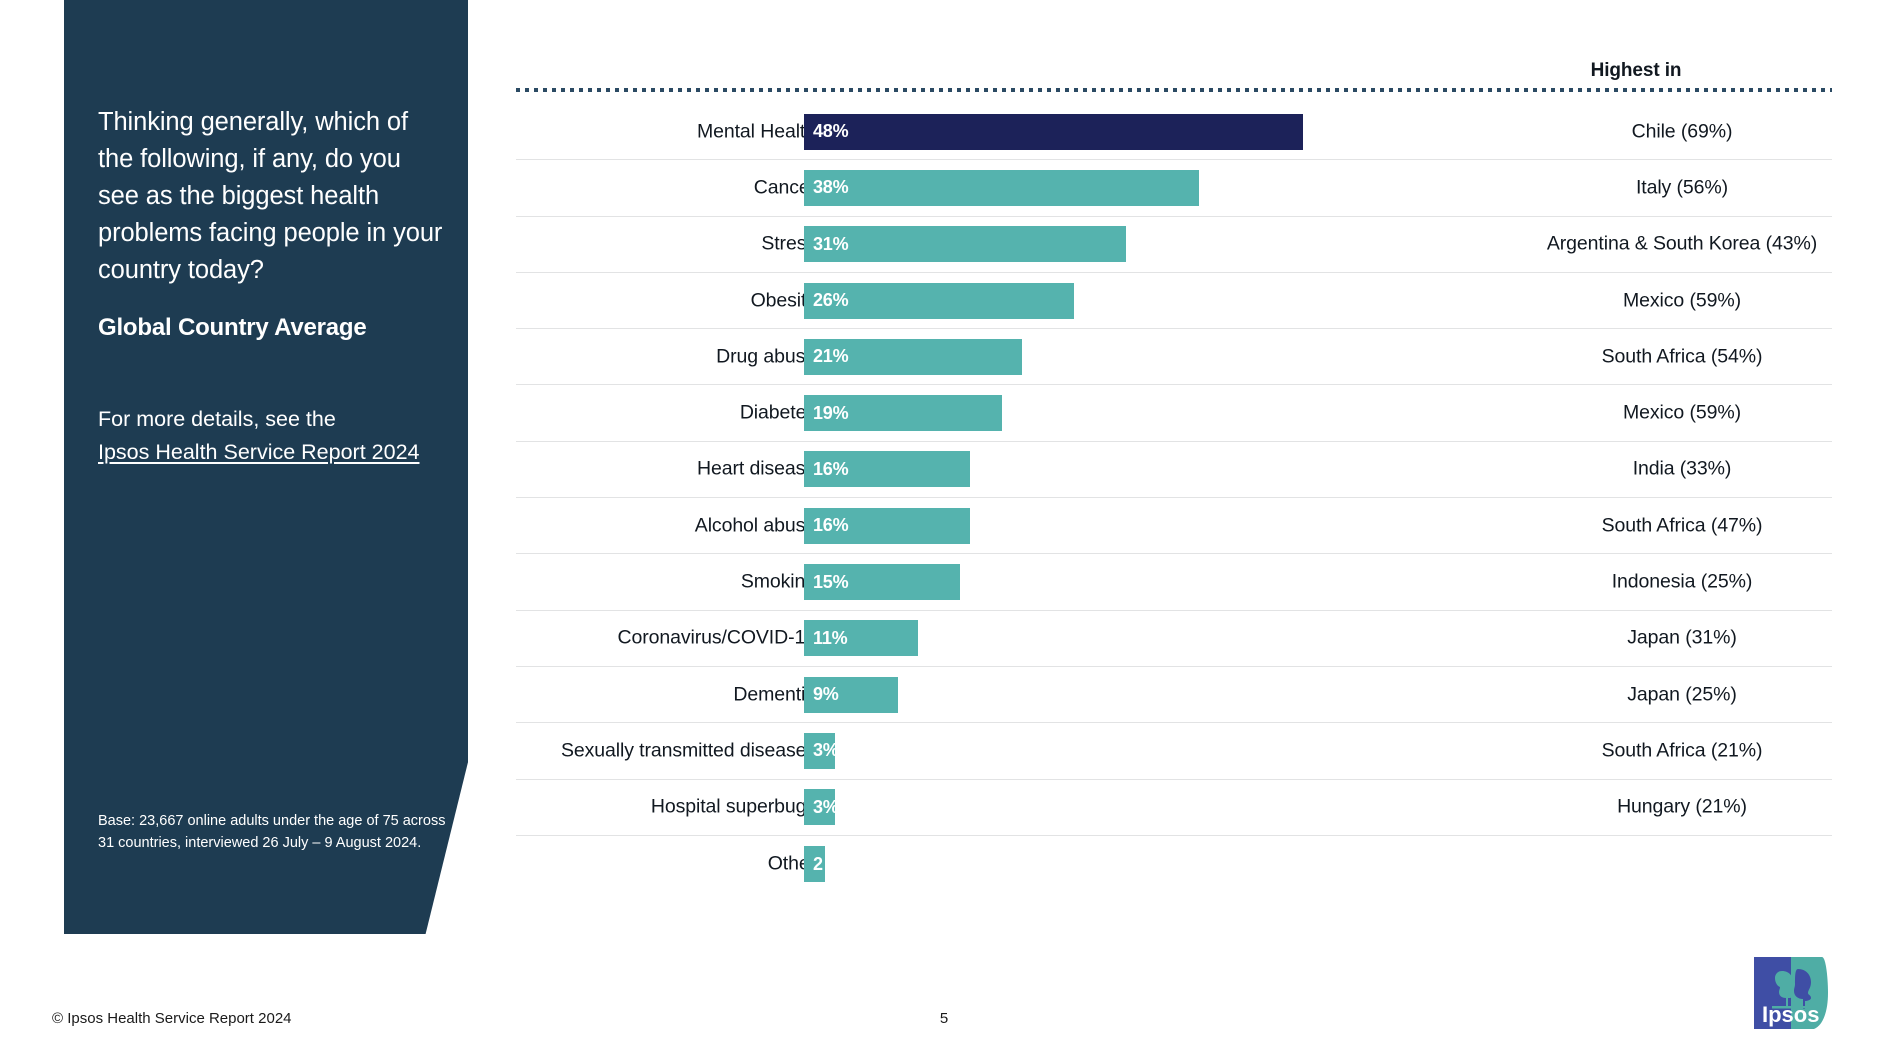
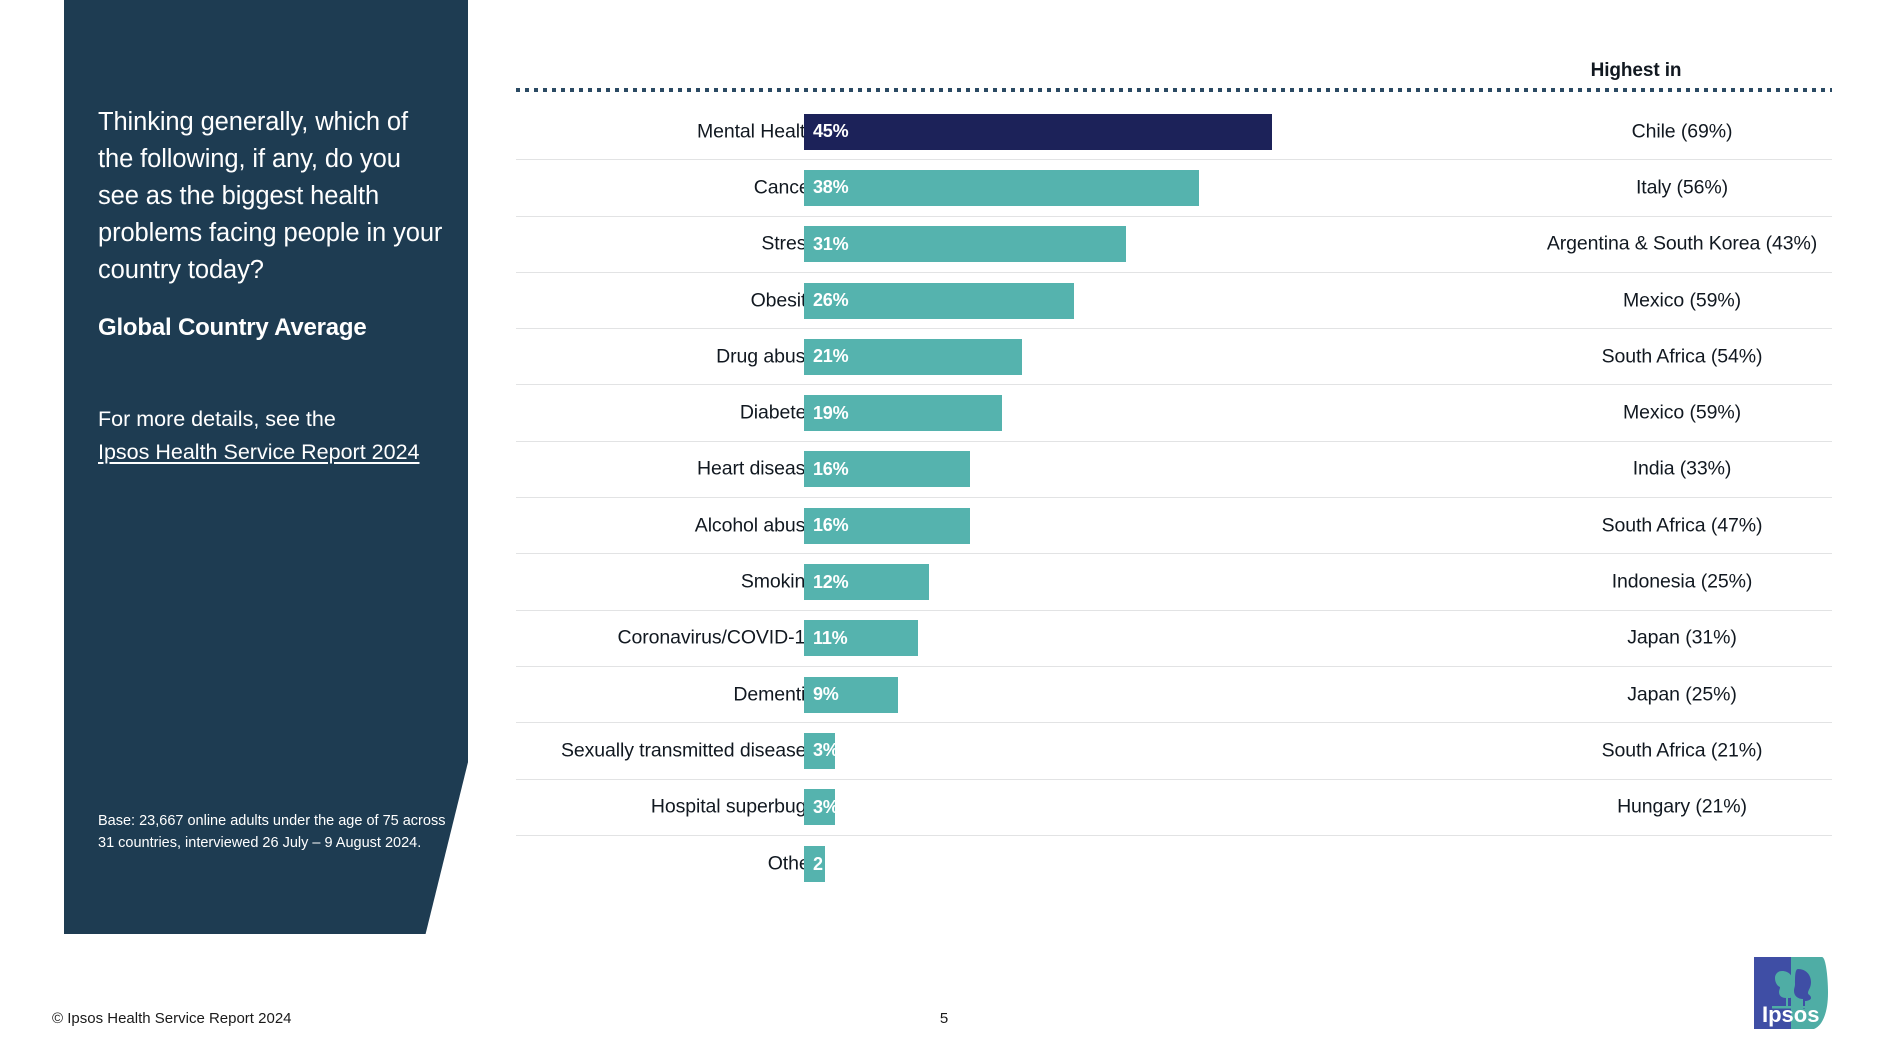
Mental Health: 48% -> 45%
Smoking: 15% -> 12%
